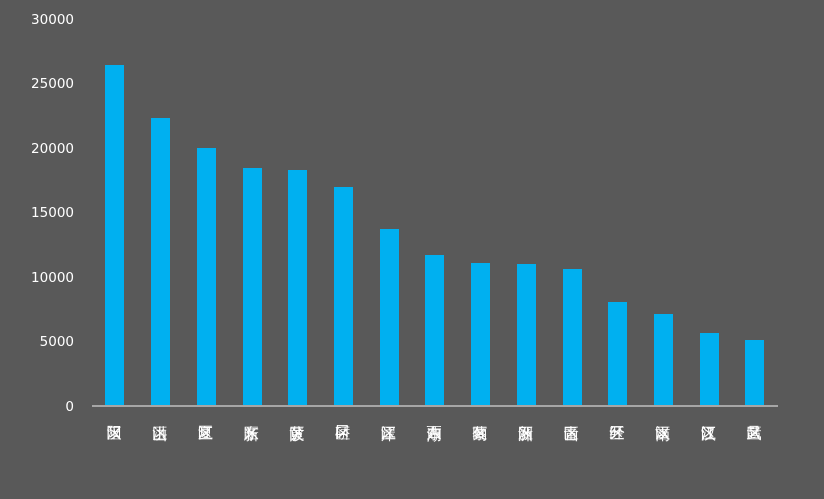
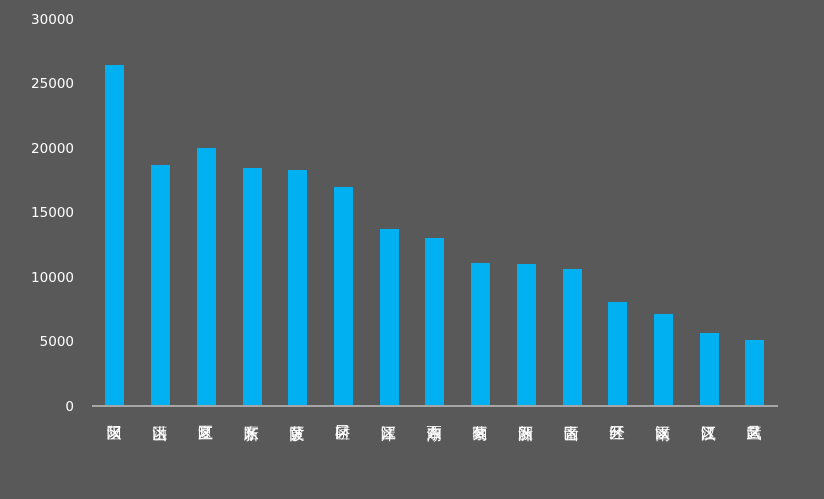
洪山区: 22400 -> 18700
东西湖: 11700 -> 13000
